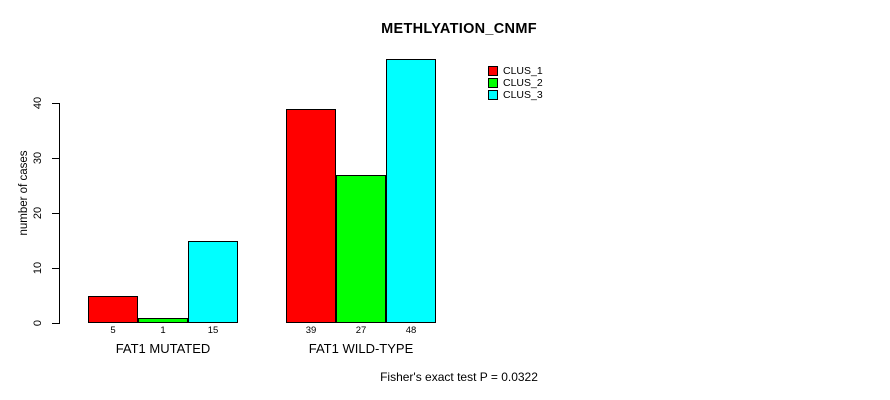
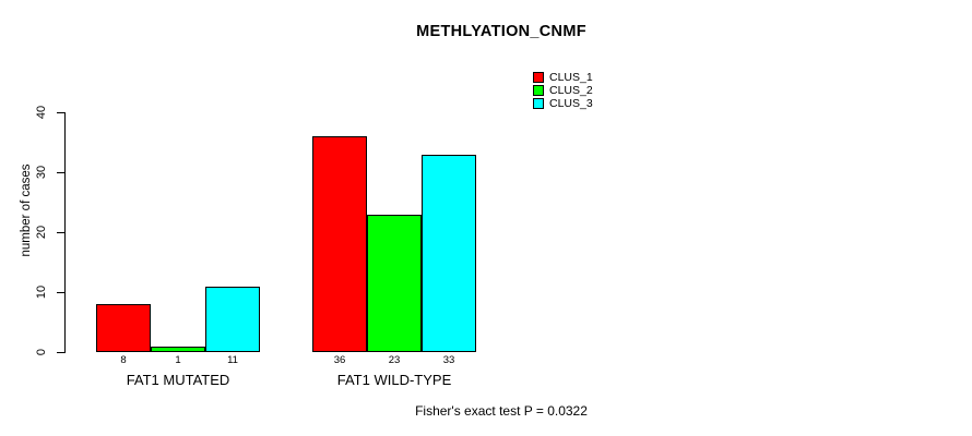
CLUS_1/FAT1 MUTATED: 5 -> 8
CLUS_3/FAT1 MUTATED: 15 -> 11
CLUS_1/FAT1 WILD-TYPE: 39 -> 36
CLUS_2/FAT1 WILD-TYPE: 27 -> 23
CLUS_3/FAT1 WILD-TYPE: 48 -> 33
